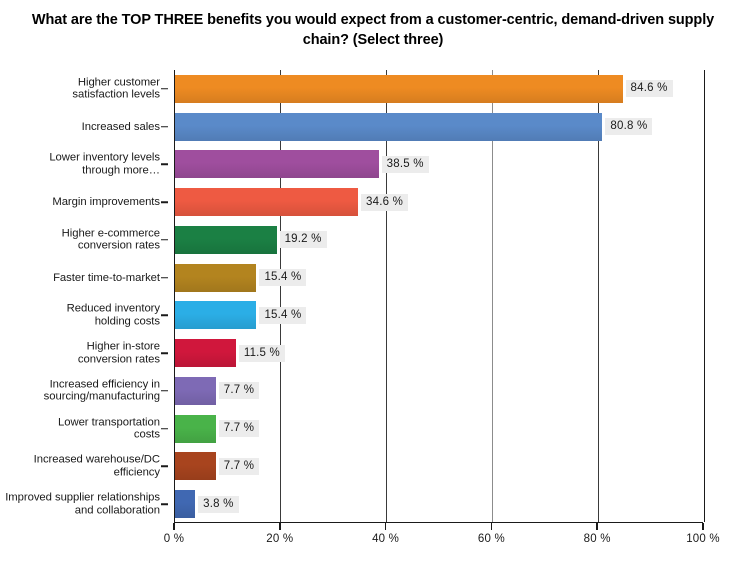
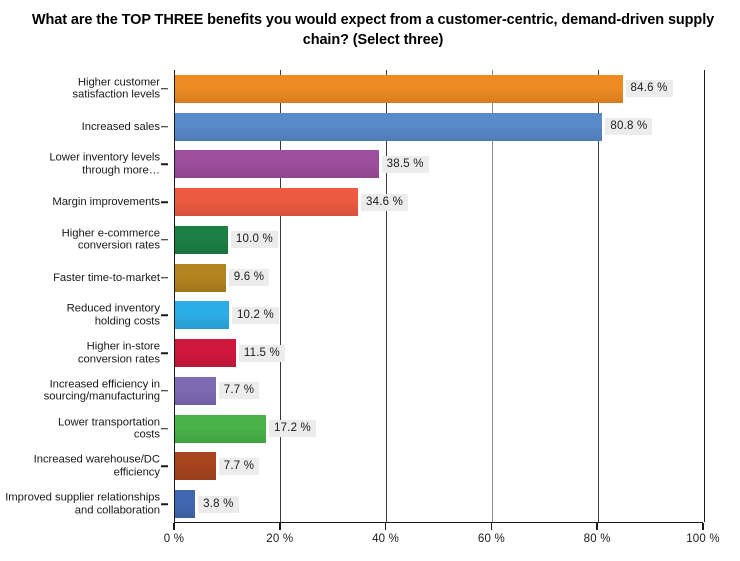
Higher e-commerce conversion rates: 19.2 -> 10.0
Faster time-to-market: 15.4 -> 9.6
Reduced inventory holding costs: 15.4 -> 10.2
Lower transportation costs: 7.7 -> 17.2
